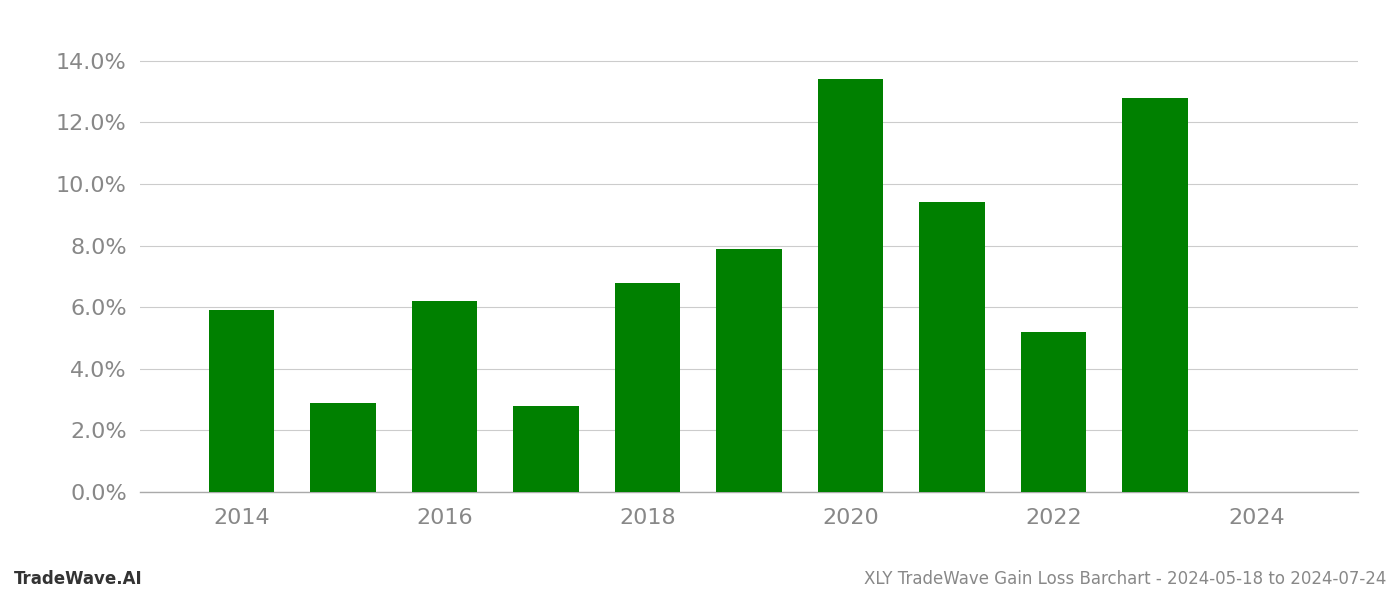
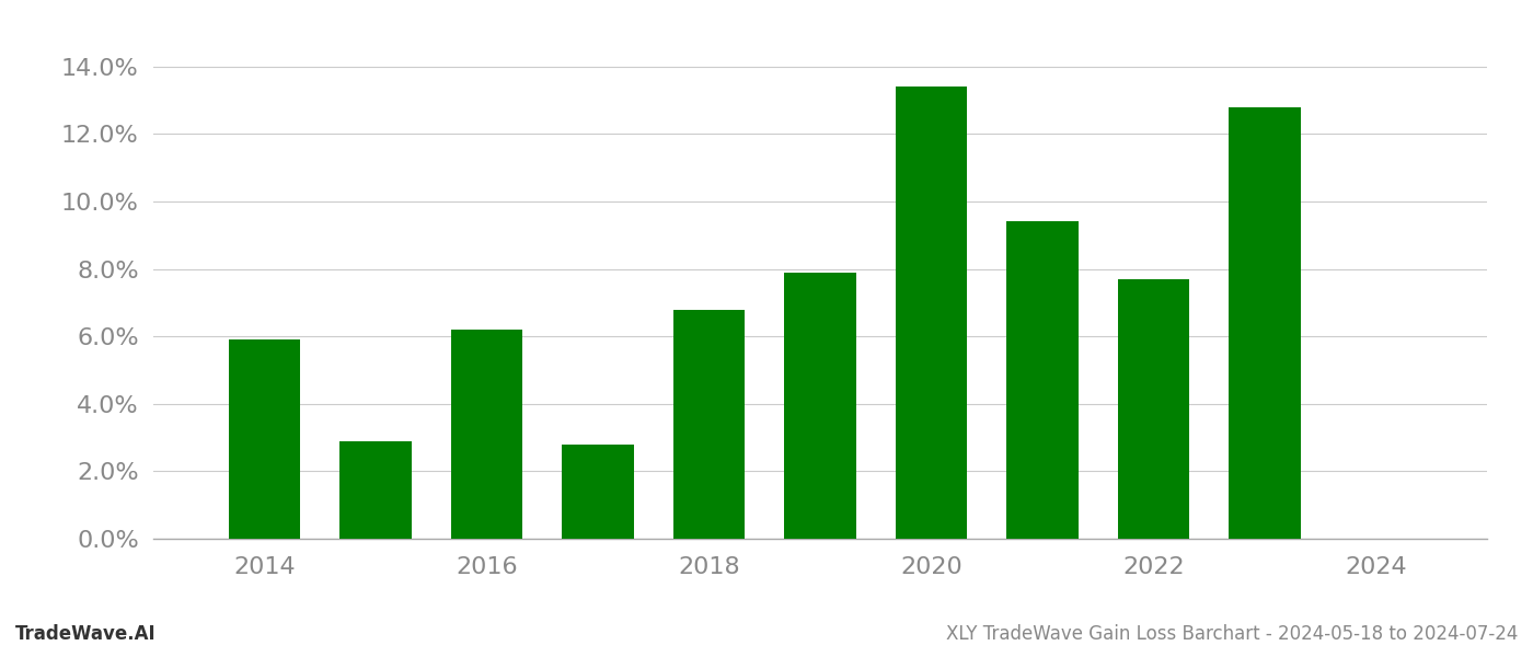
2022: 5.2% -> 7.7%
